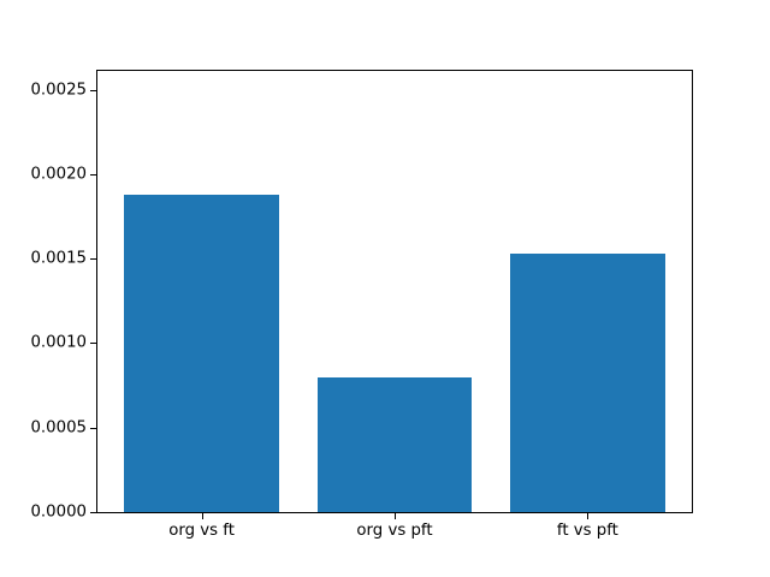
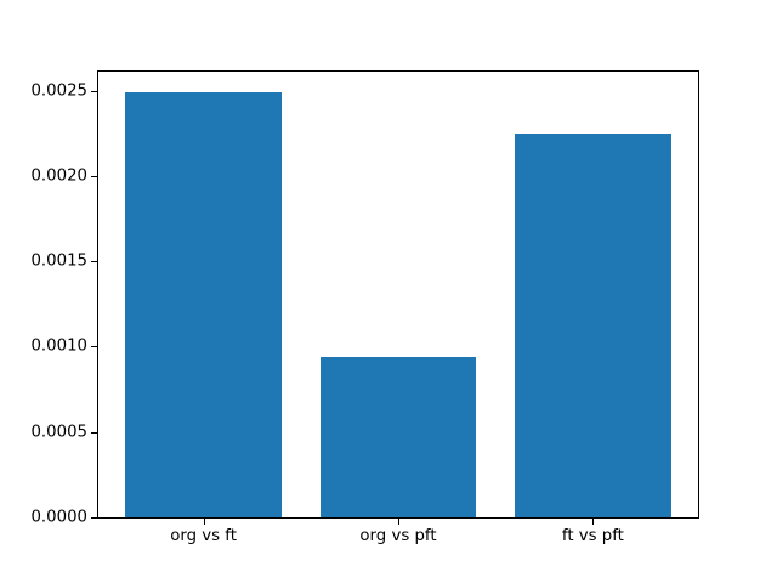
org vs ft: 0.00188 -> 0.00249
org vs pft: 0.00080 -> 0.00094
ft vs pft: 0.00153 -> 0.00225
